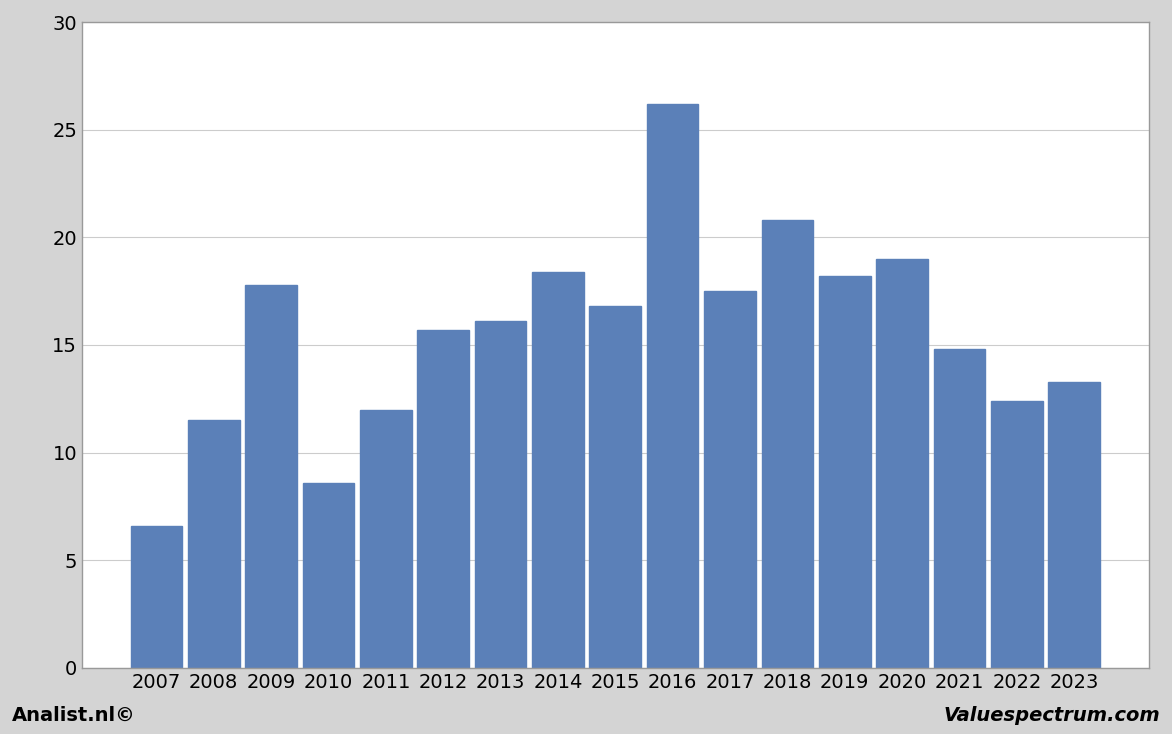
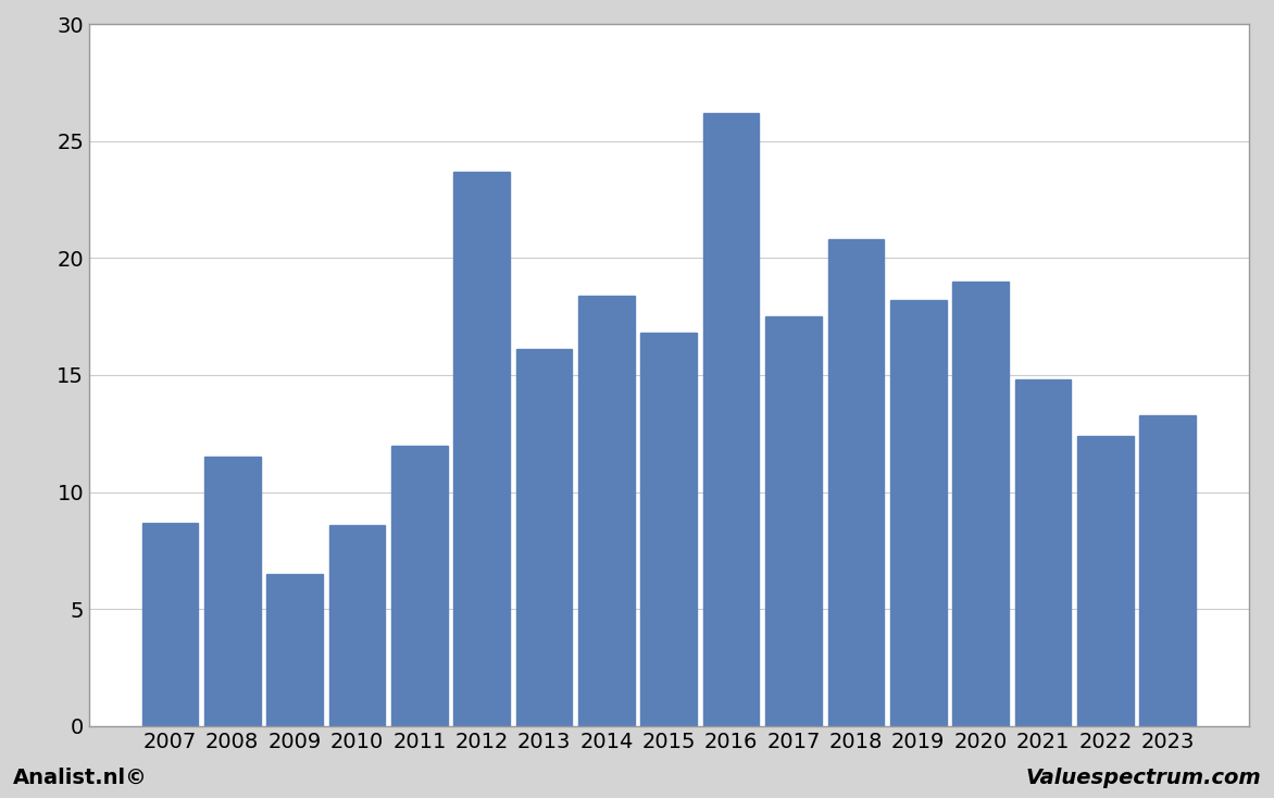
2007: 6.6 -> 8.7
2009: 17.8 -> 6.5
2012: 15.7 -> 23.7
